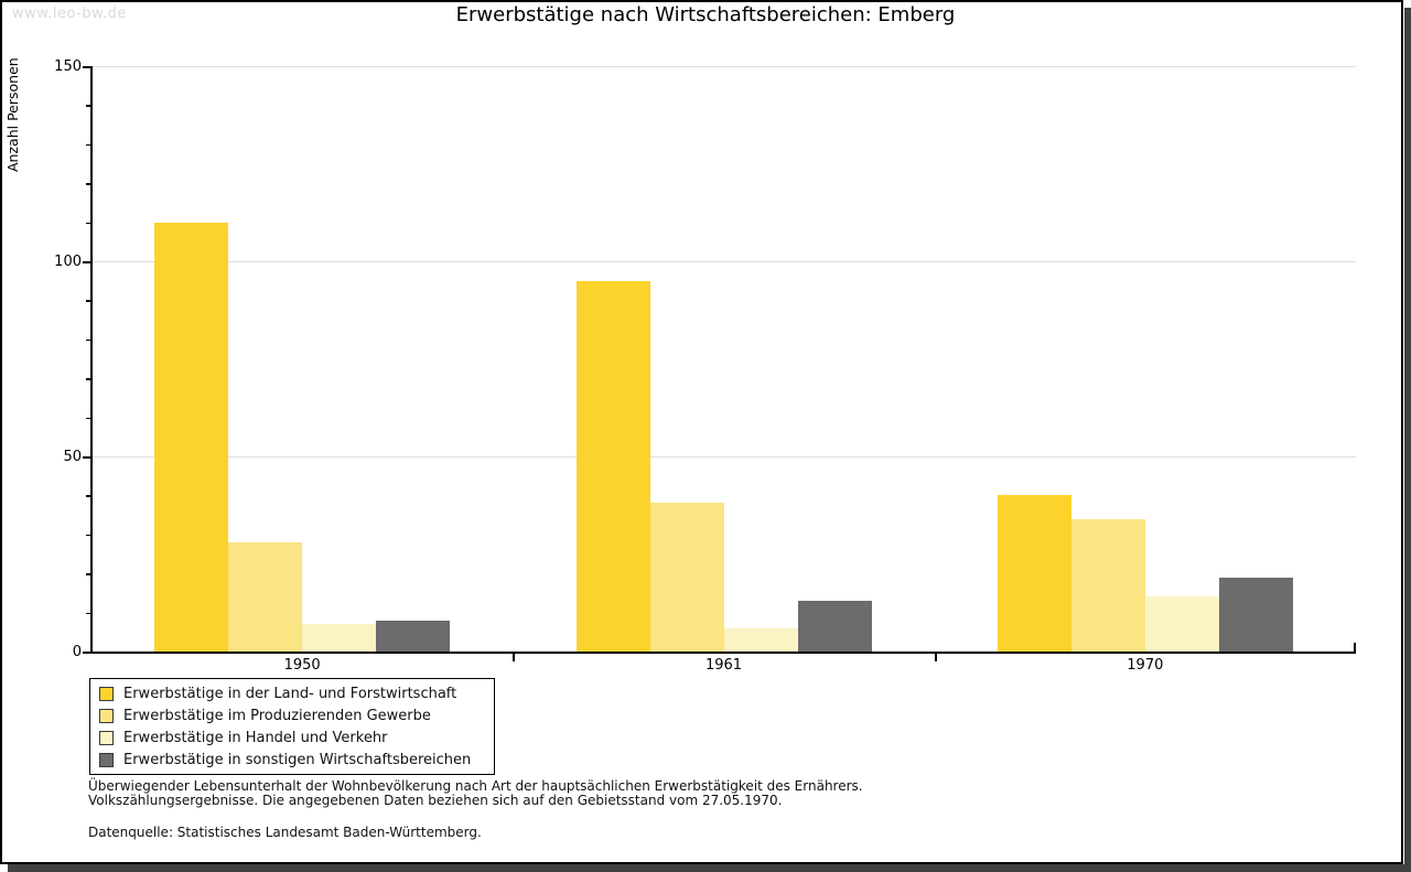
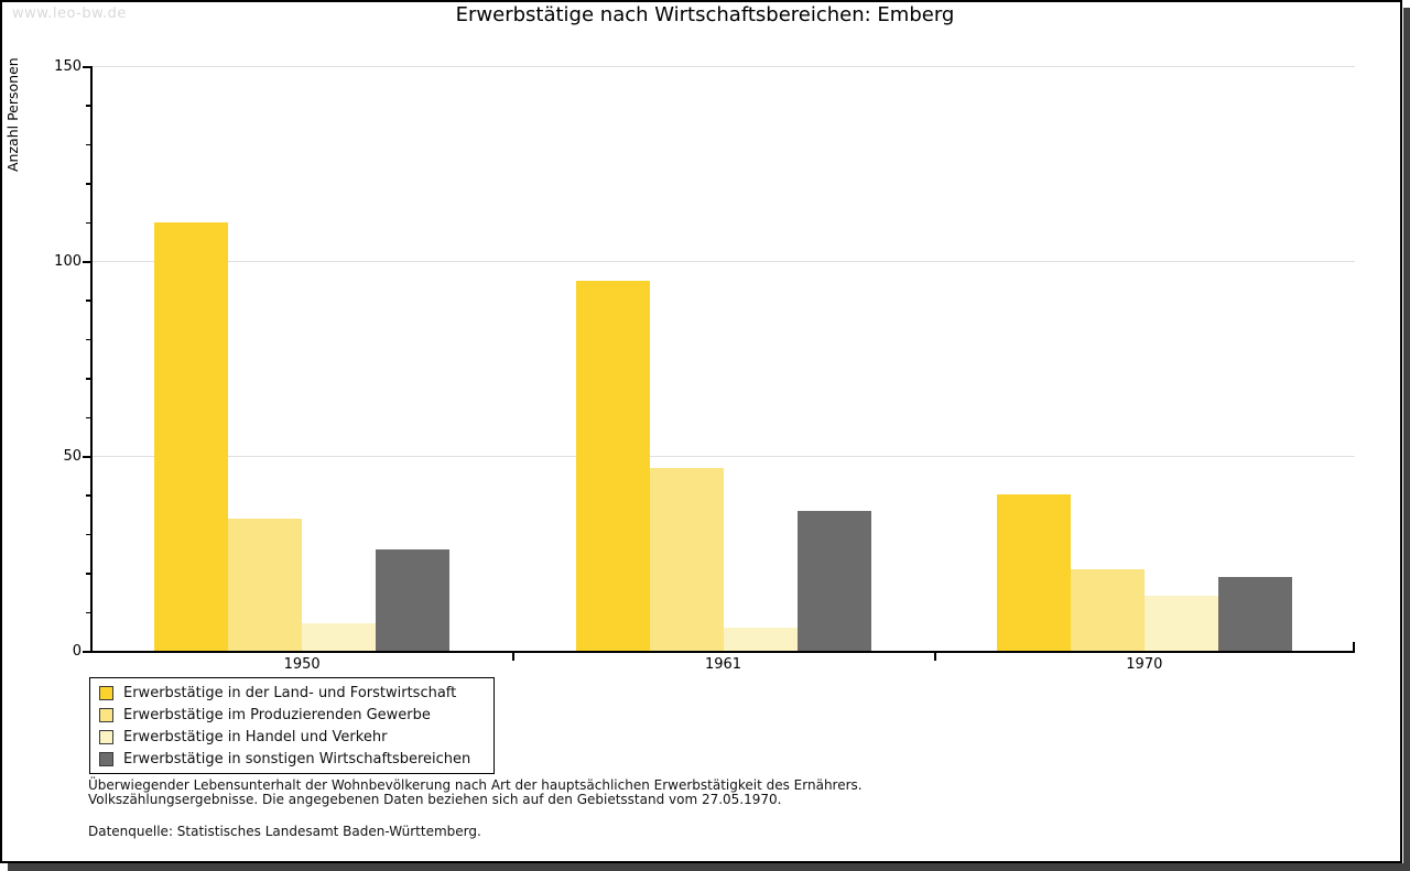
Erwerbstätige im Produzierenden Gewerbe/1950: 28 -> 34
Erwerbstätige in sonstigen Wirtschaftsbereichen/1950: 8 -> 26
Erwerbstätige im Produzierenden Gewerbe/1961: 38 -> 47
Erwerbstätige in sonstigen Wirtschaftsbereichen/1961: 13 -> 36
Erwerbstätige im Produzierenden Gewerbe/1970: 34 -> 21
